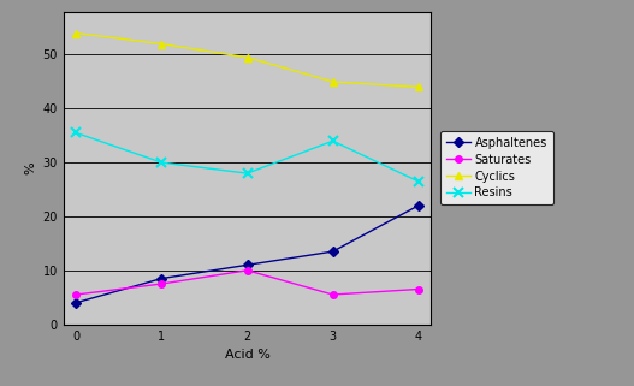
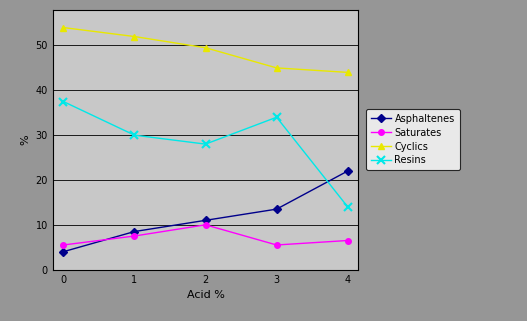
Resins/0: 35.5 -> 37.5
Resins/4: 26.5 -> 14.0
